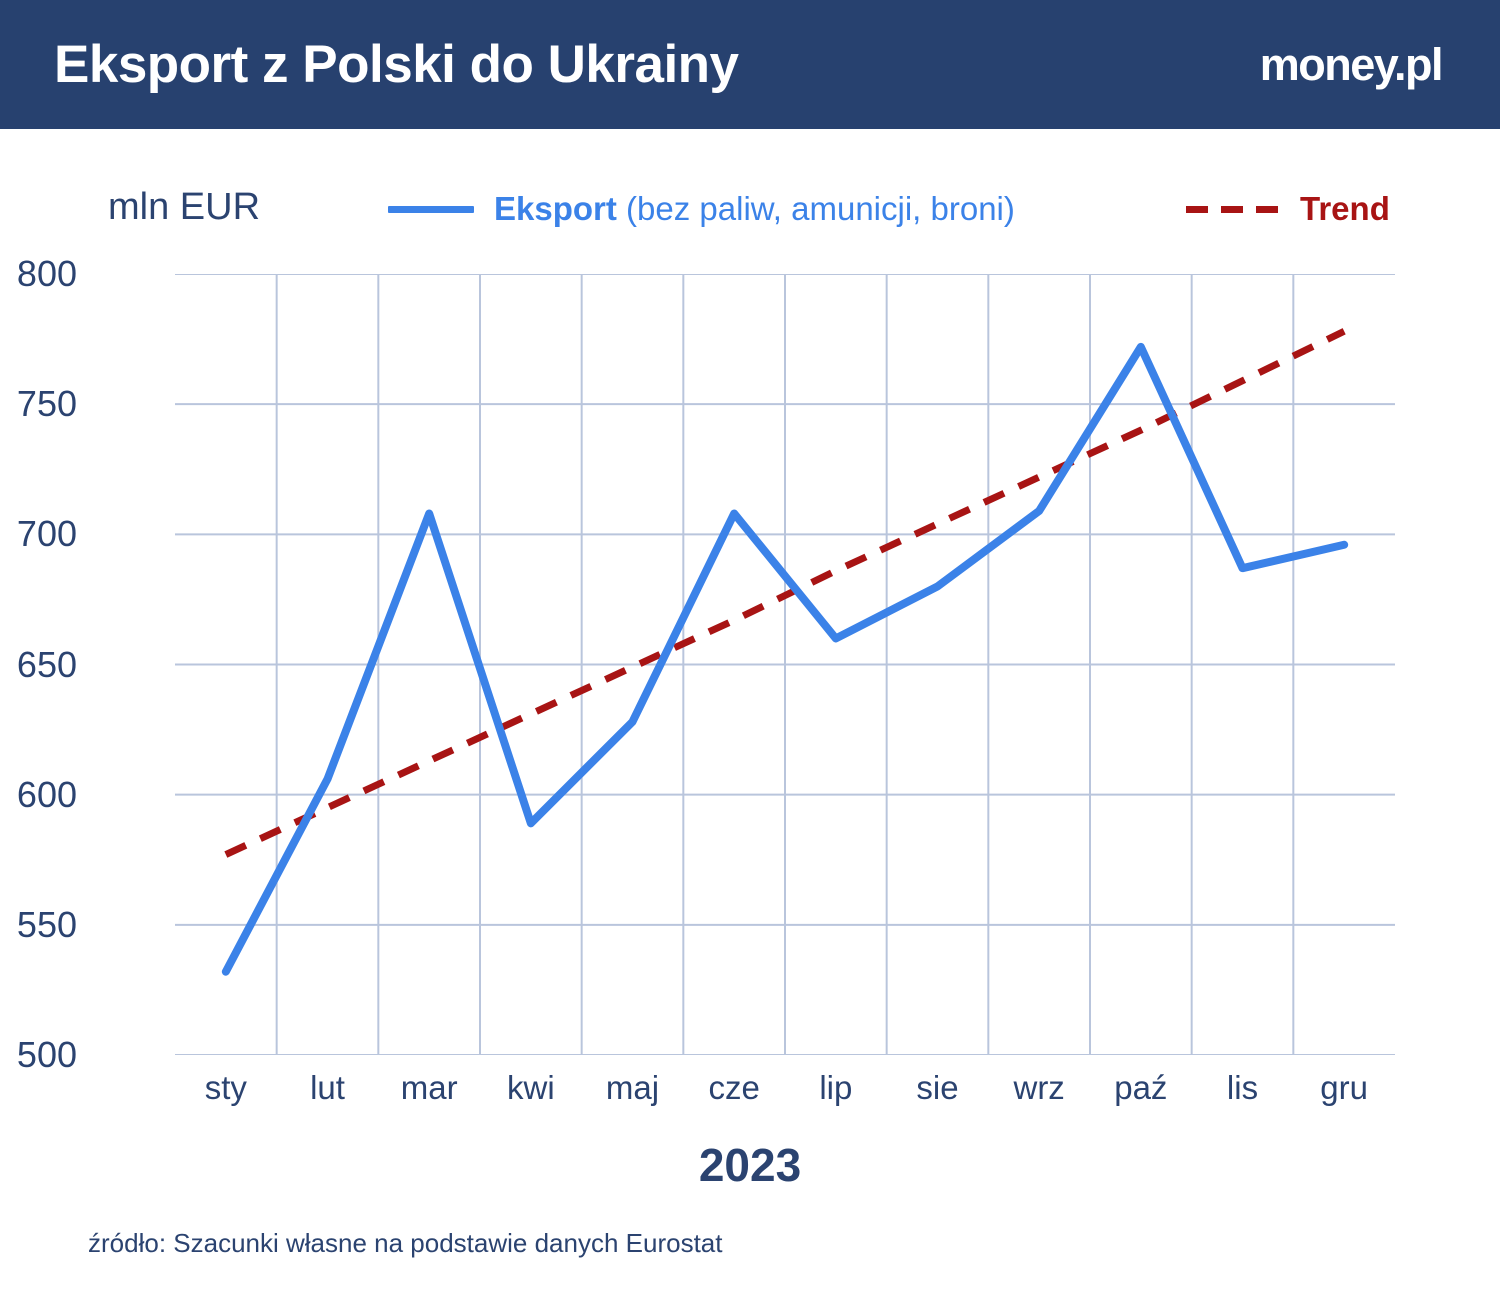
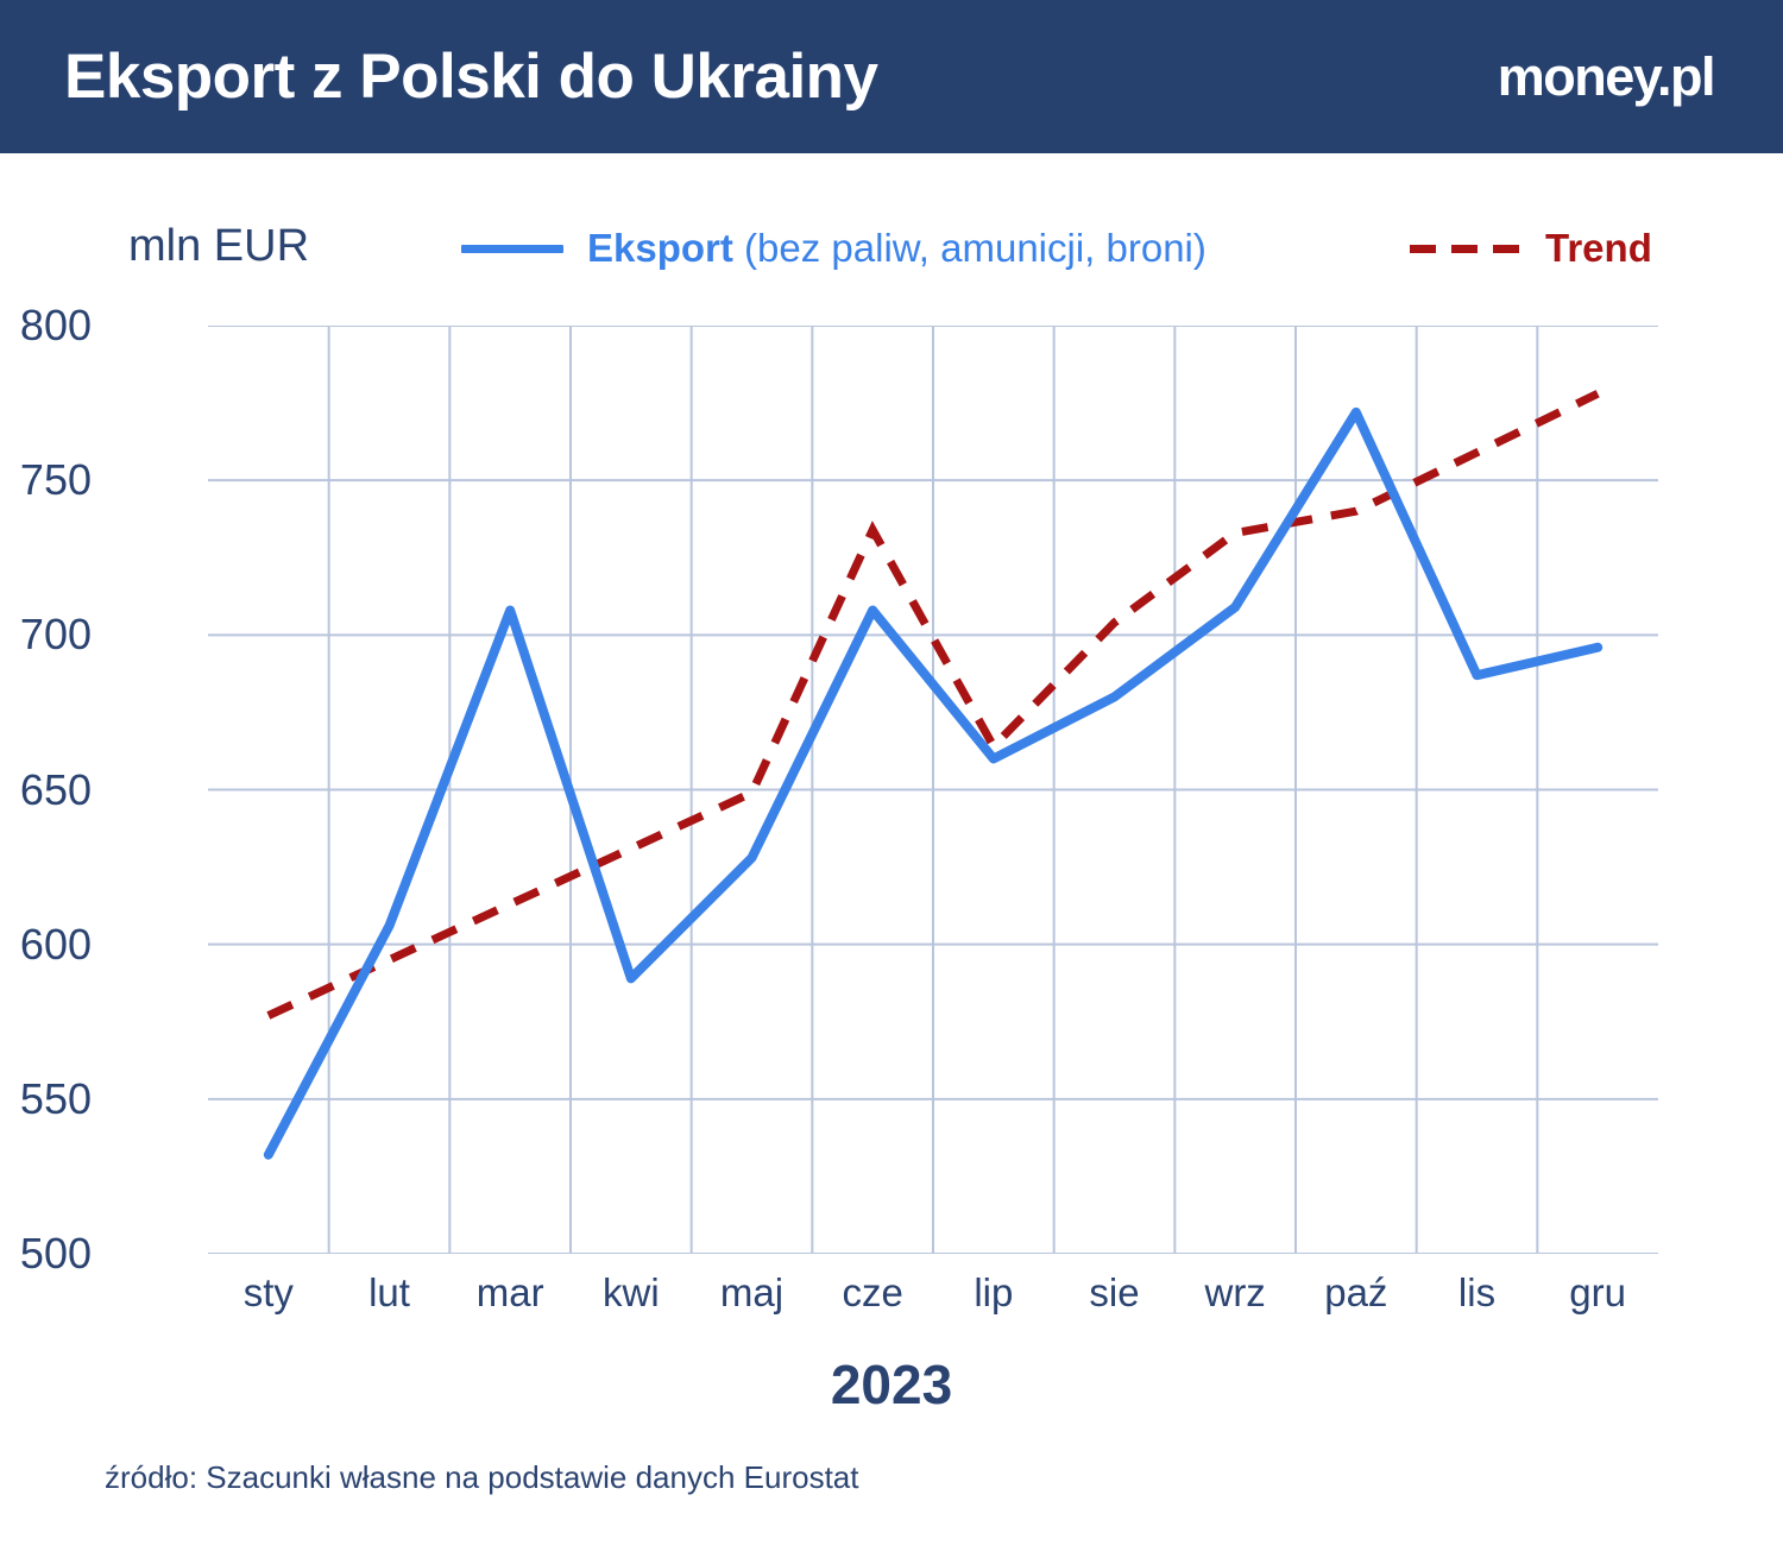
Trend/cze: 667 -> 734
Trend/lip: 686 -> 664
Trend/wrz: 722 -> 733
